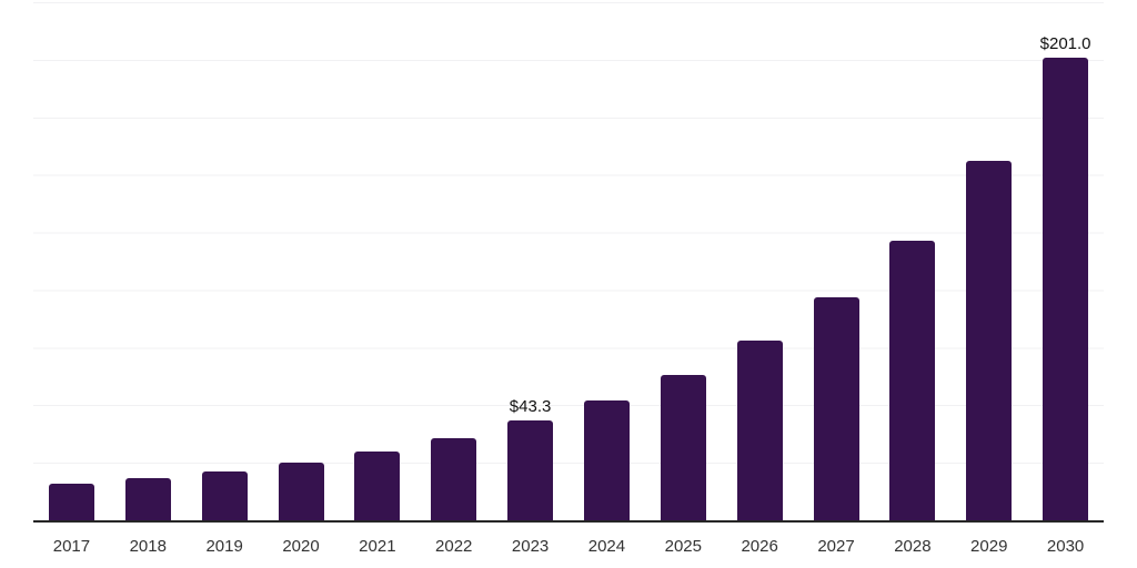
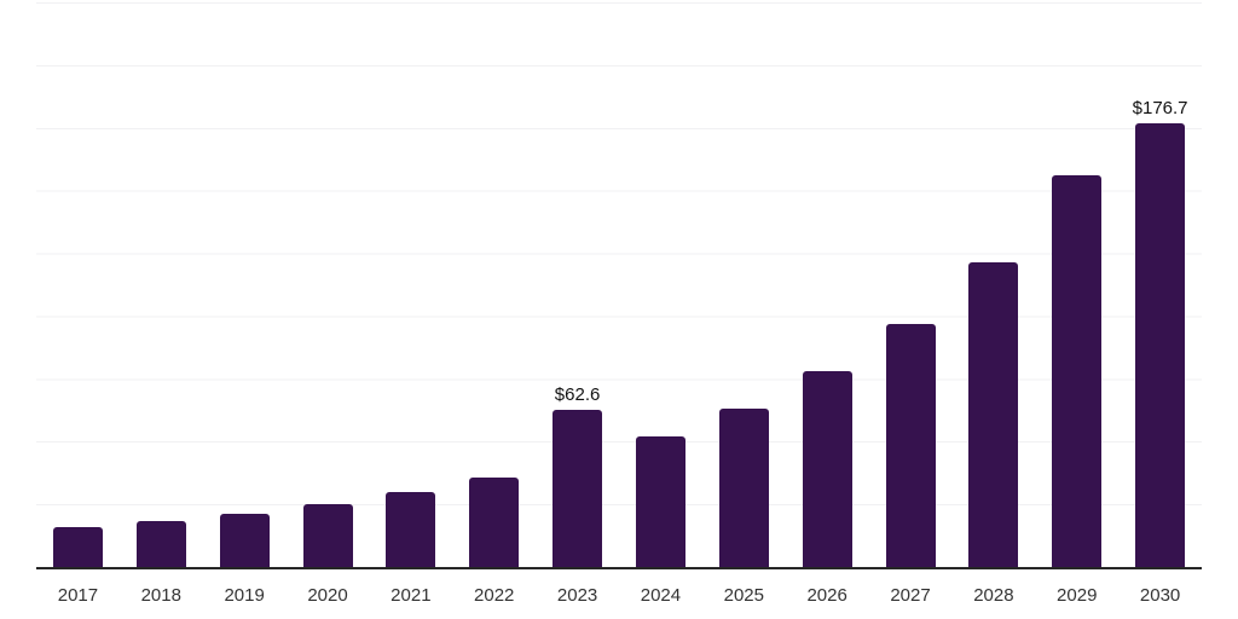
2023: $43.3 -> $62.6
2030: $201.0 -> $176.7
